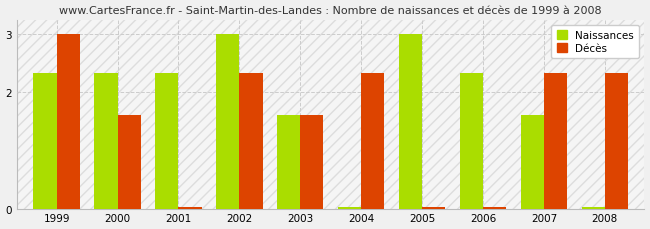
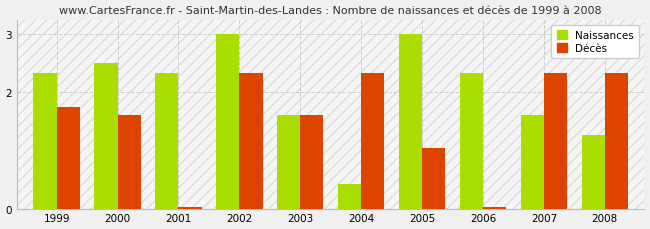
Décès/1999: 3.00 -> 1.74
Naissances/2000: 2.33 -> 2.50
Naissances/2004: 0.02 -> 0.42
Décès/2005: 0.02 -> 1.04
Naissances/2008: 0.02 -> 1.26
